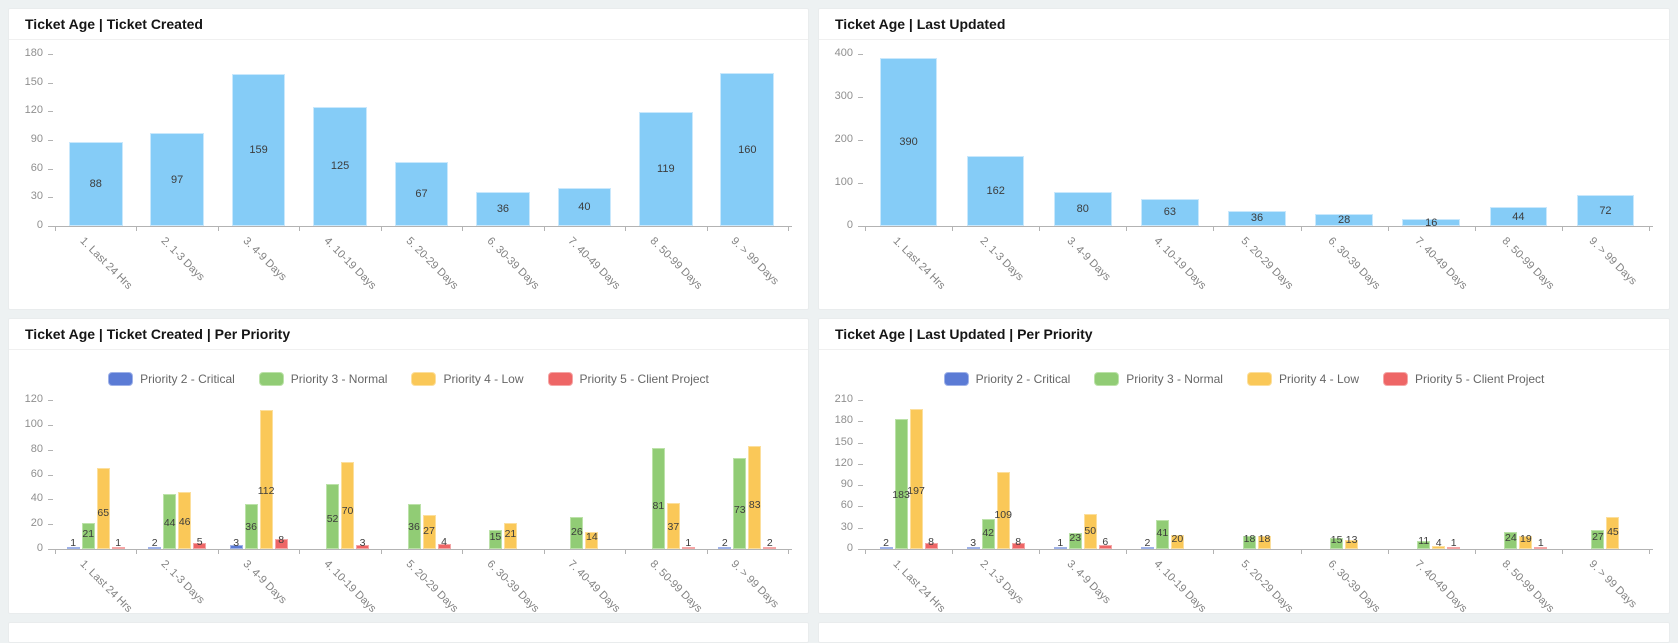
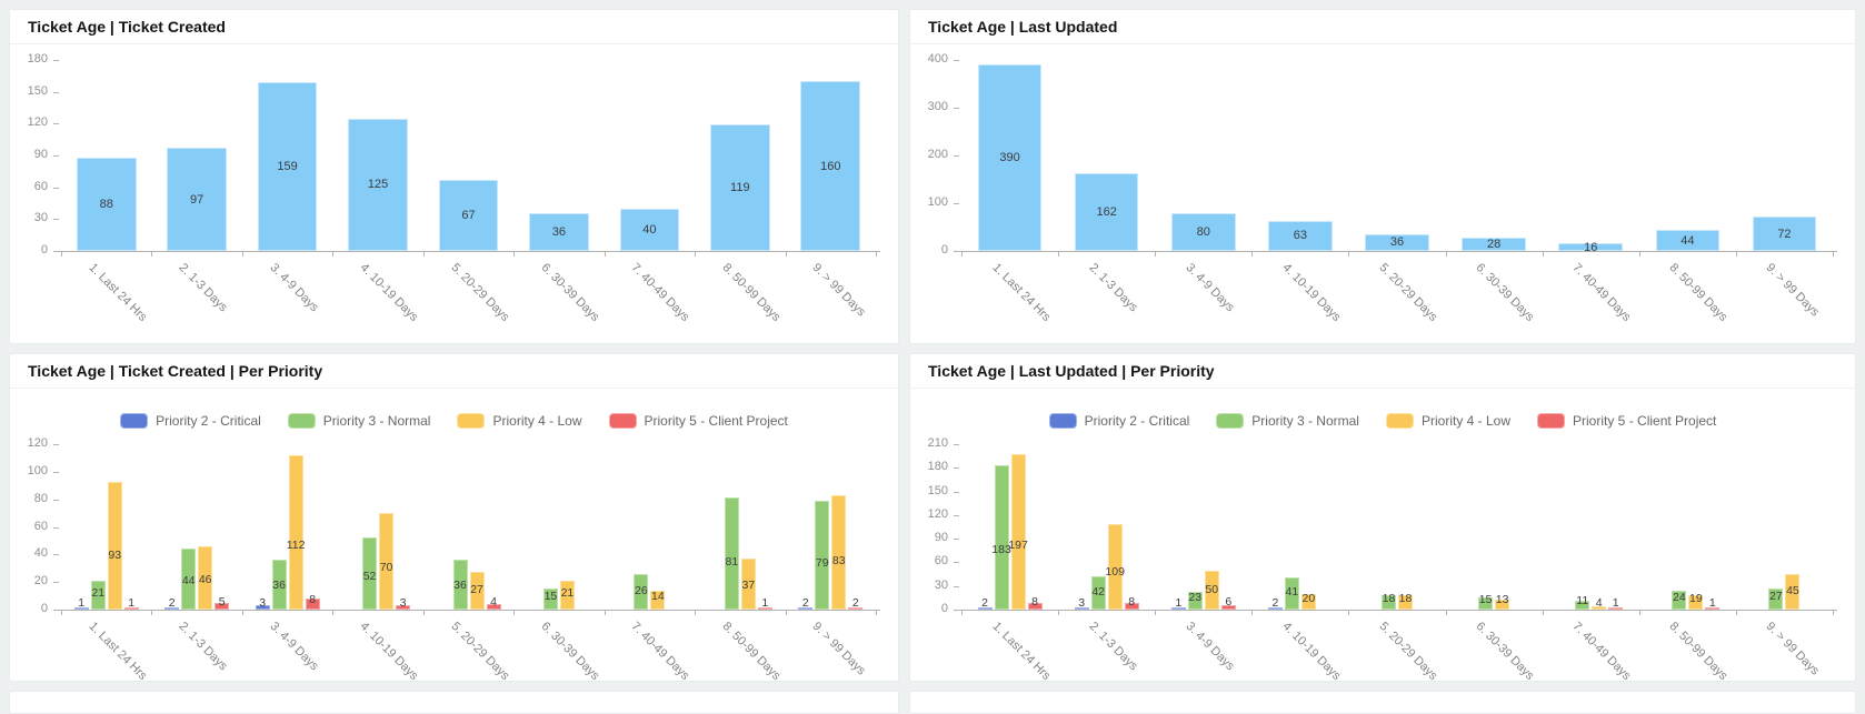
Ticket Age | Ticket Created | Per Priority/Priority 4 - Low/1. Last 24 Hrs: 65 -> 93
Ticket Age | Ticket Created | Per Priority/Priority 3 - Normal/9. > 99 Days: 73 -> 79
